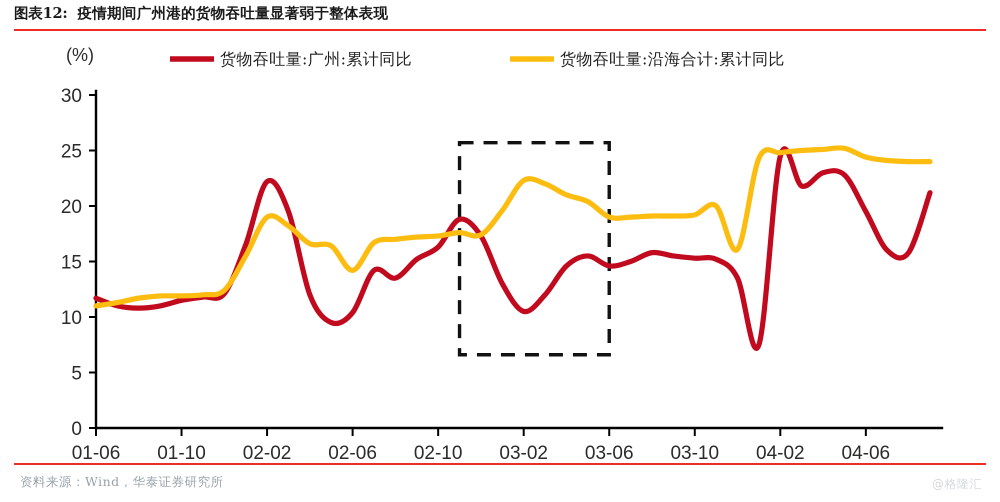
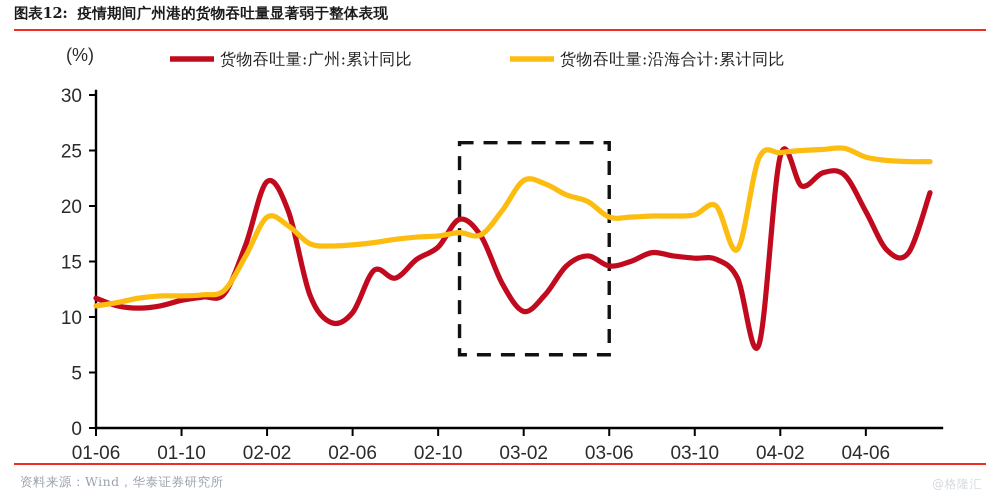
货物吞吐量:沿海合计:累计同比/02-06: 14.2 -> 16.5
